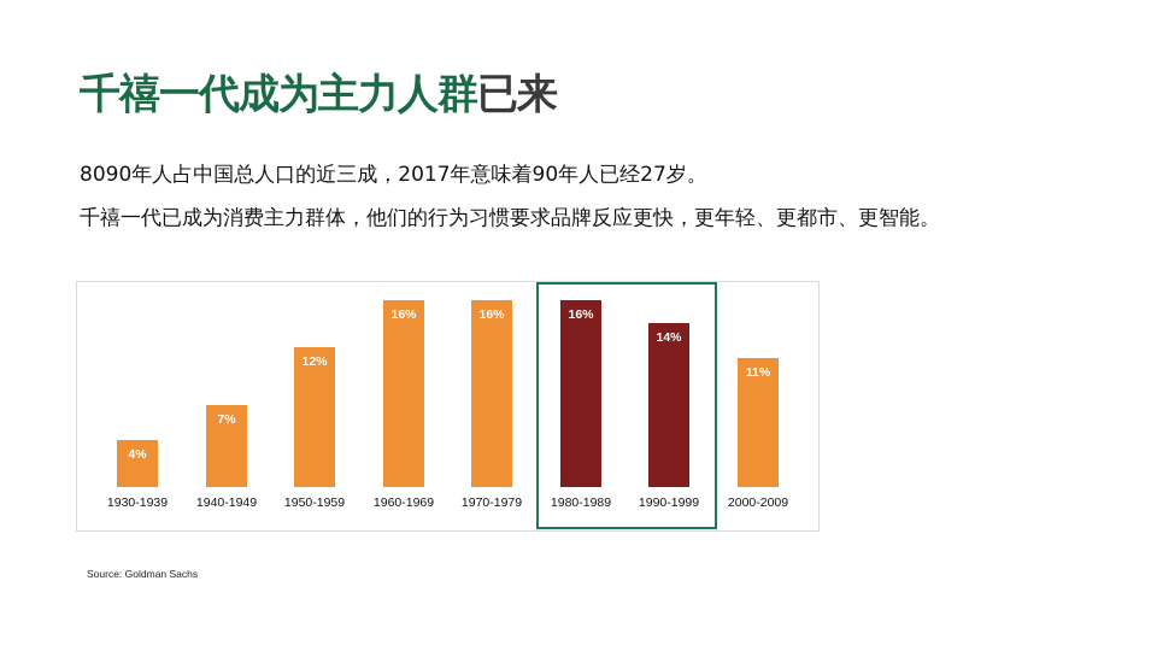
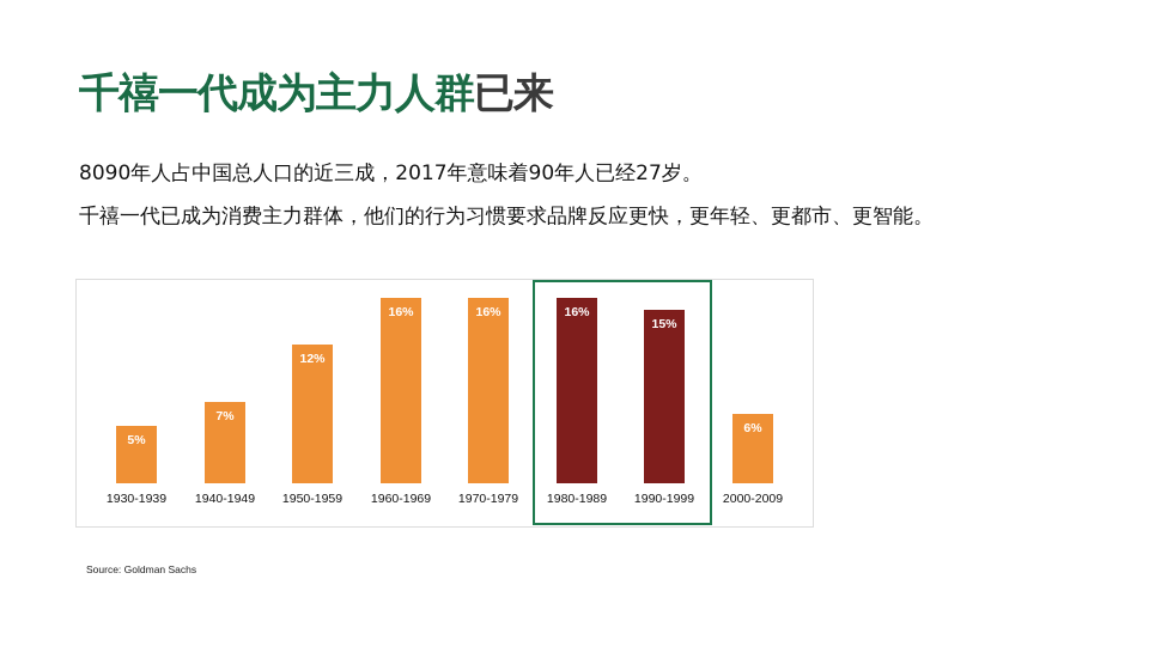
1930-1939: 4% -> 5%
1990-1999: 14% -> 15%
2000-2009: 11% -> 6%
